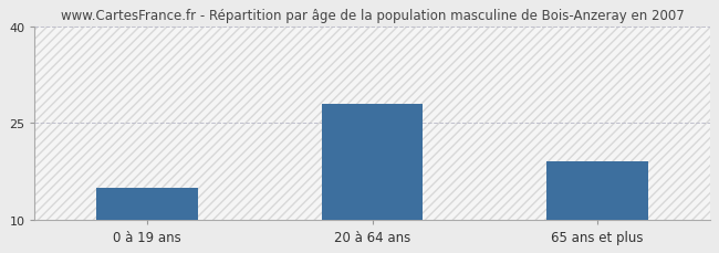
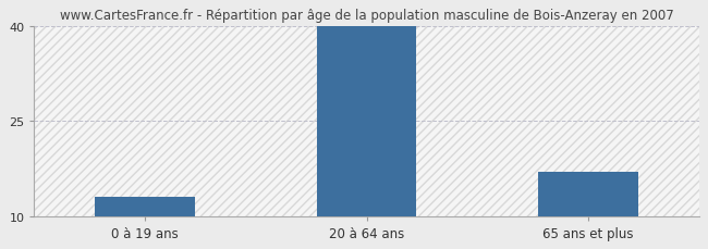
0 à 19 ans: 15 -> 13
20 à 64 ans: 28 -> 40
65 ans et plus: 19 -> 17
